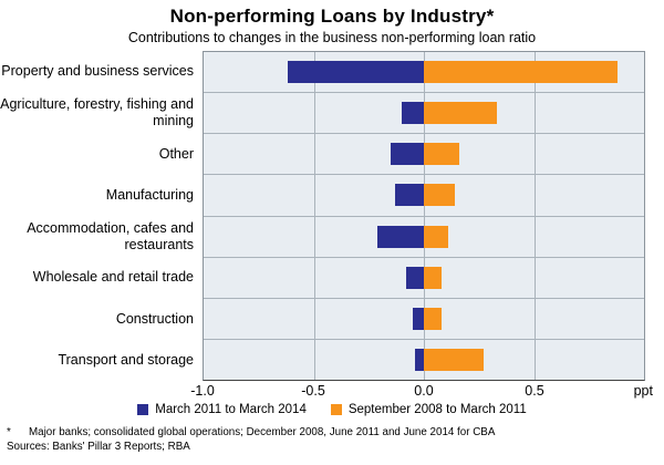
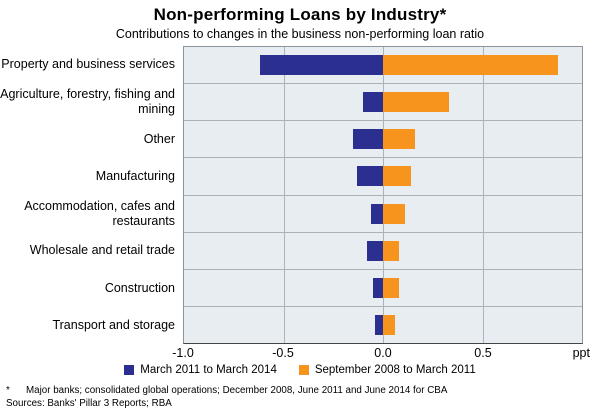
March 2011 to March 2014/Accommodation, cafes and restaurants: -0.21 -> -0.06
September 2008 to March 2011/Transport and storage: 0.27 -> 0.06
